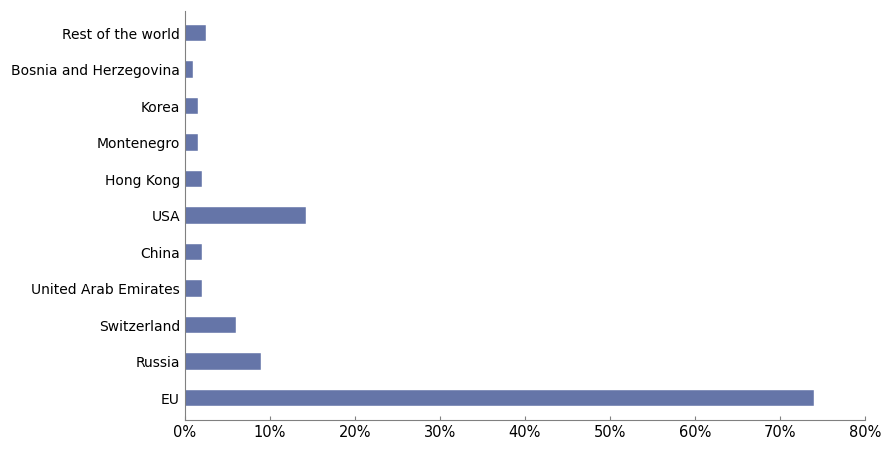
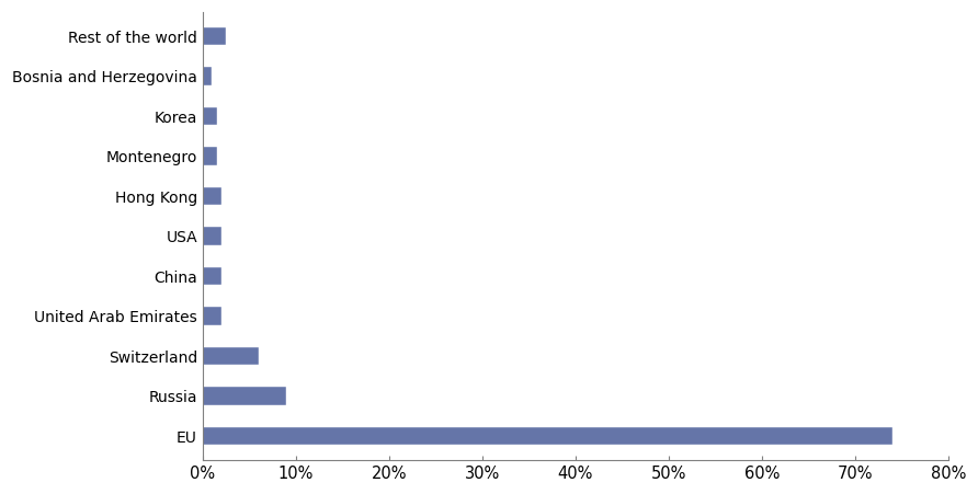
USA: 14.2% -> 2.0%
